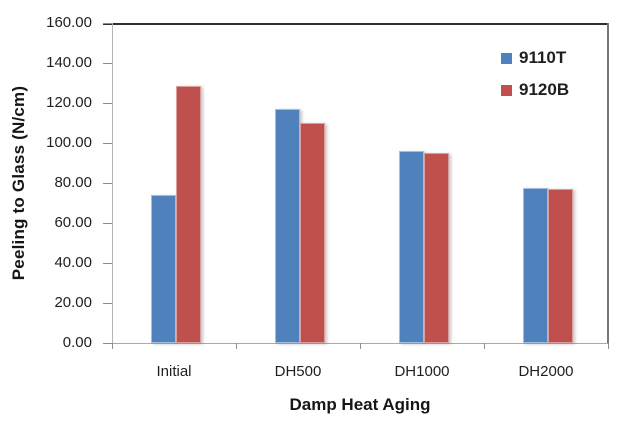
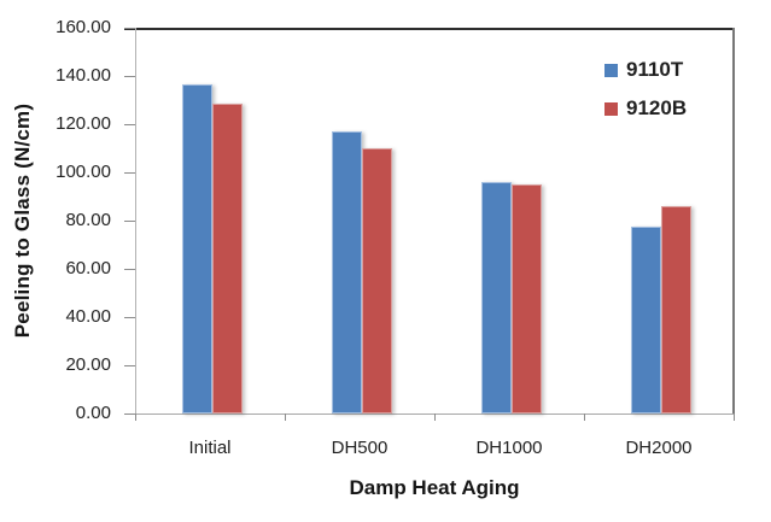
9110T/Initial: 74 -> 136
9120B/DH2000: 77 -> 86
